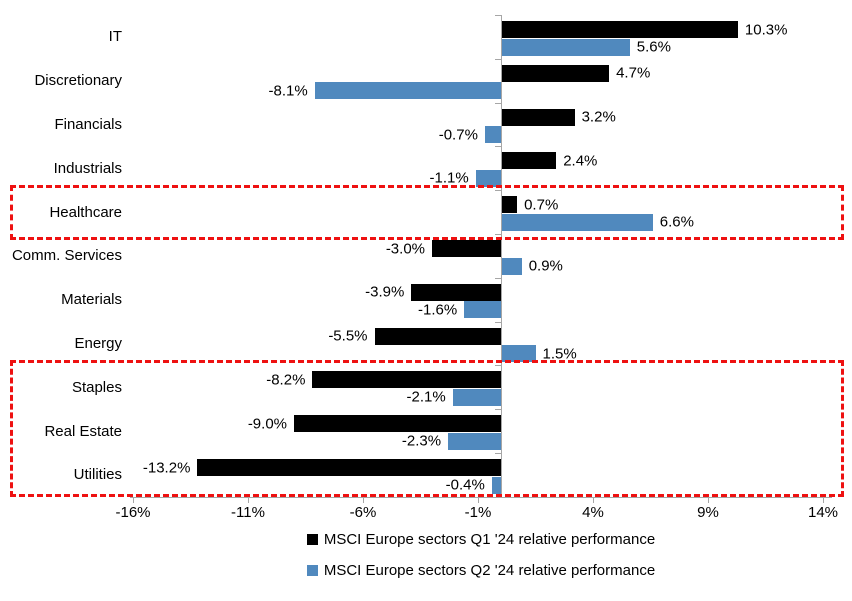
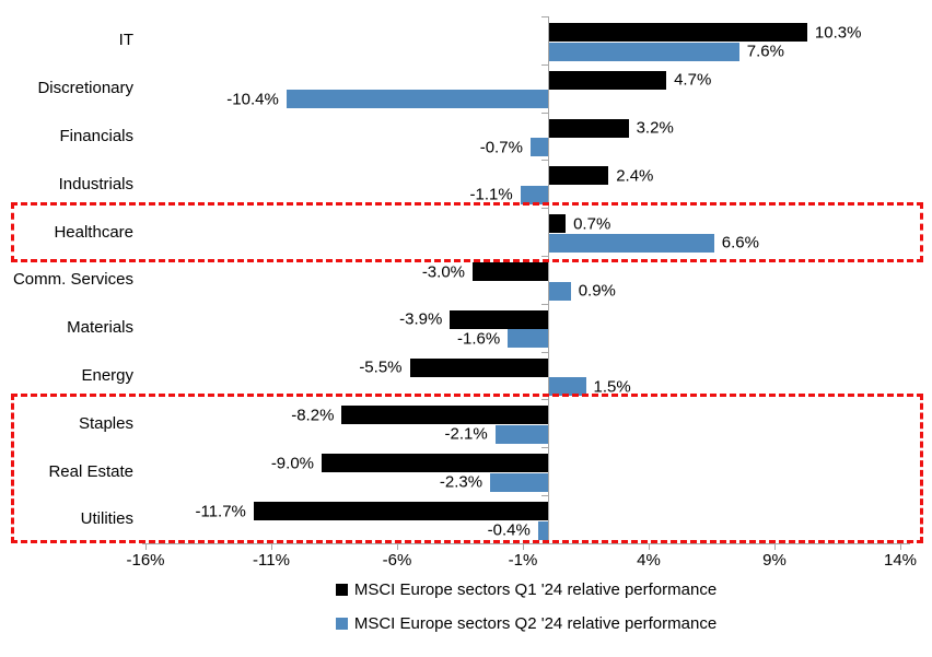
MSCI Europe sectors Q2 '24 relative performance/IT: 5.6% -> 7.6%
MSCI Europe sectors Q2 '24 relative performance/Discretionary: -8.1% -> -10.4%
MSCI Europe sectors Q1 '24 relative performance/Utilities: -13.2% -> -11.7%
